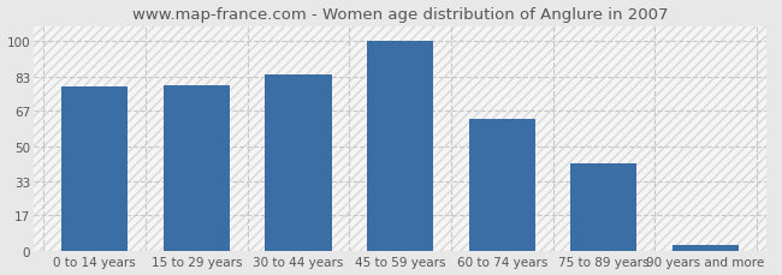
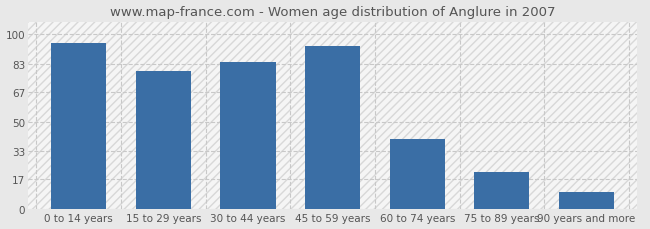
0 to 14 years: 78 -> 95
45 to 59 years: 100 -> 93
60 to 74 years: 63 -> 40
75 to 89 years: 42 -> 21
90 years and more: 3 -> 10
